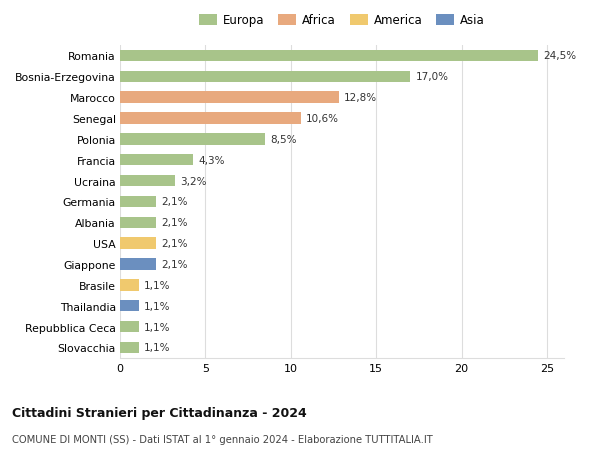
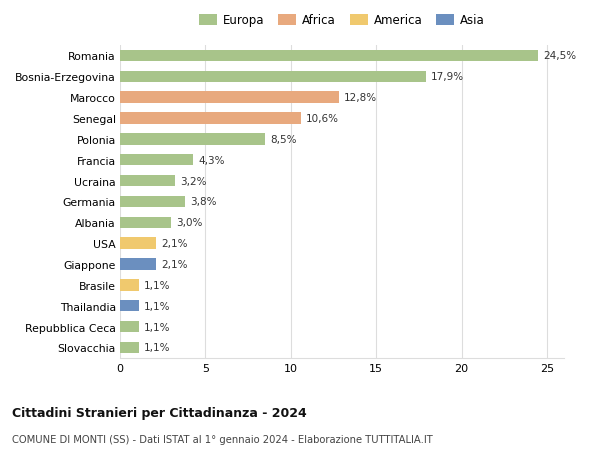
Bosnia-Erzegovina: 17,0% -> 17,9%
Germania: 2,1% -> 3,8%
Albania: 2,1% -> 3,0%
